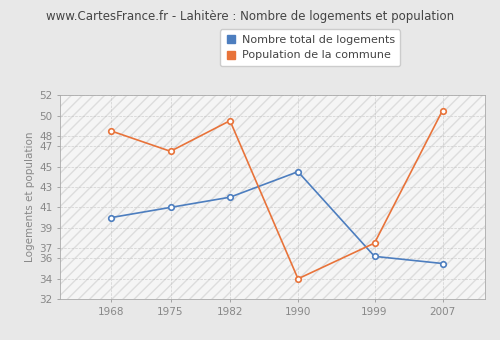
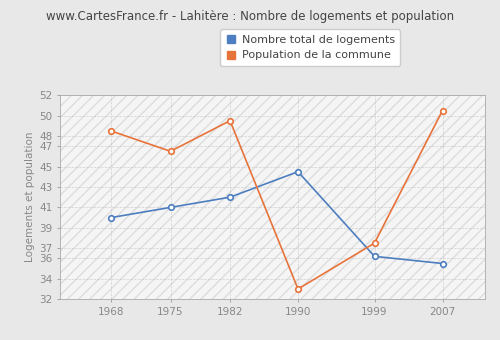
Population de la commune/1990: 34.0 -> 33.0
